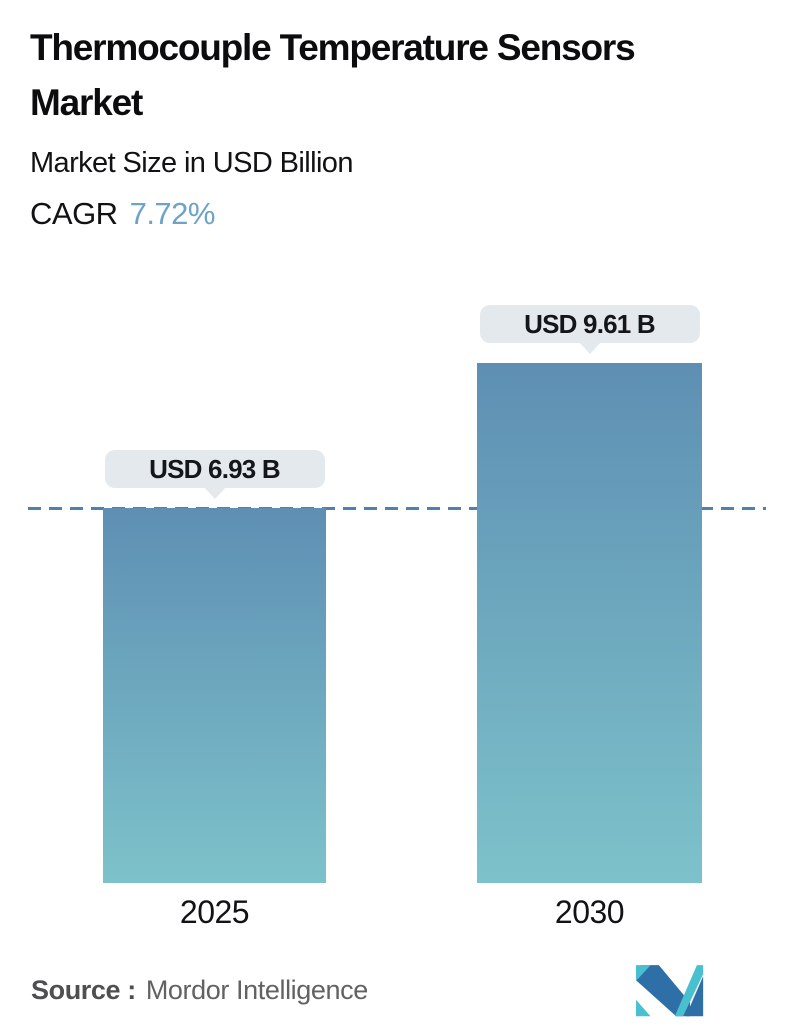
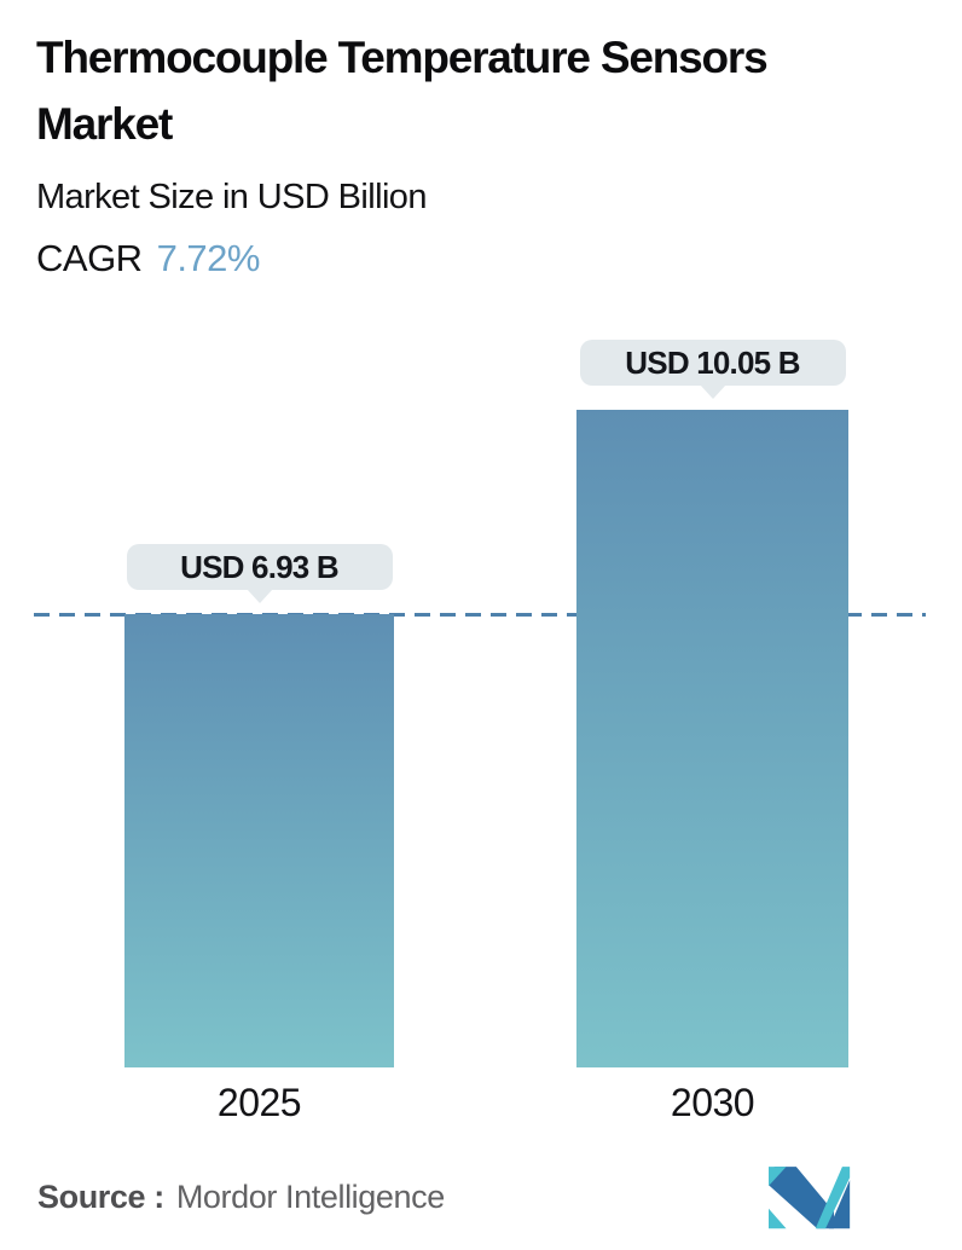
2030: 9.61 -> 10.05
